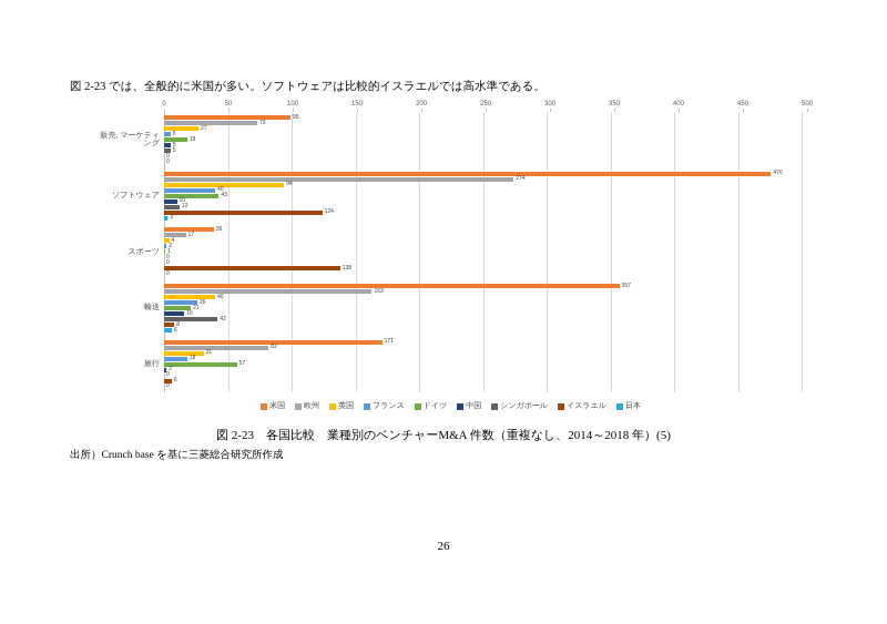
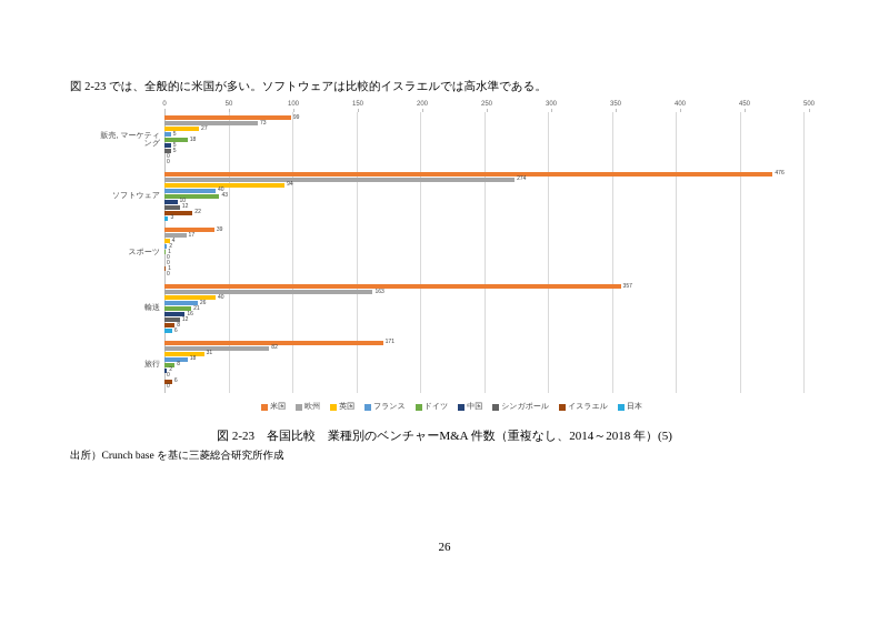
イスラエル/ソフトウェア: 124 -> 22
イスラエル/スポーツ: 138 -> 1
シンガポール/輸送: 42 -> 12
ドイツ/旅行: 57 -> 8
